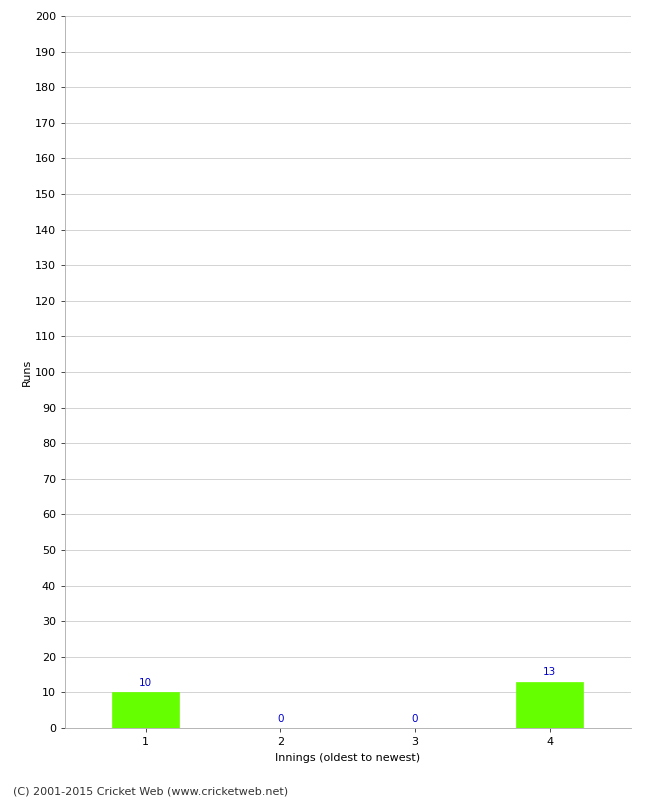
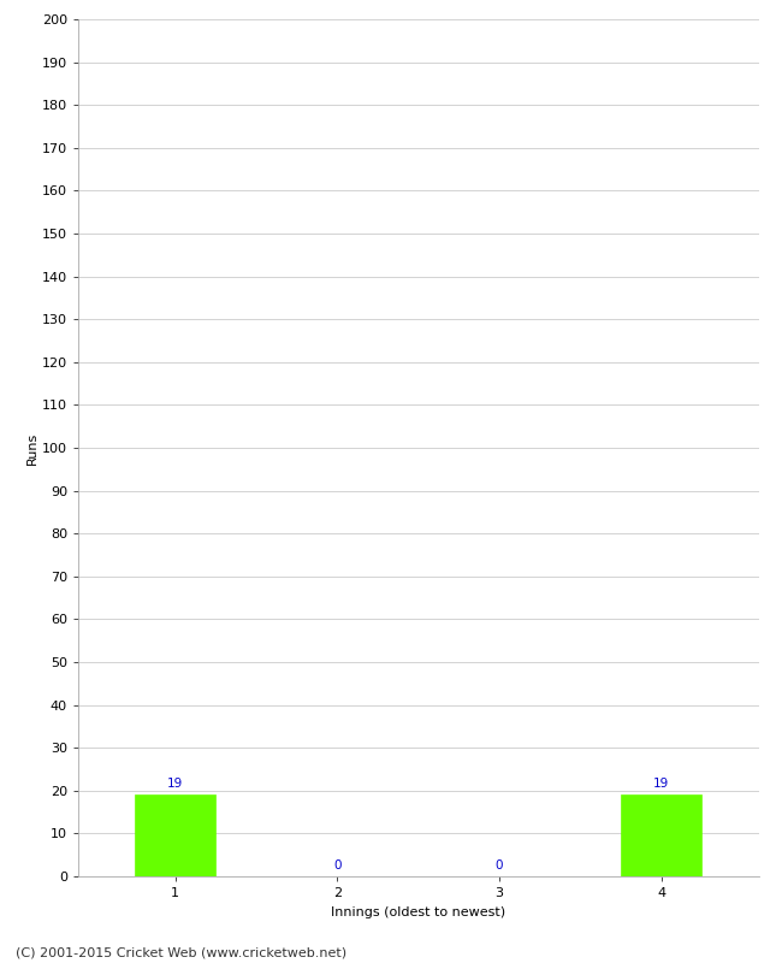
1: 10 -> 19
4: 13 -> 19
